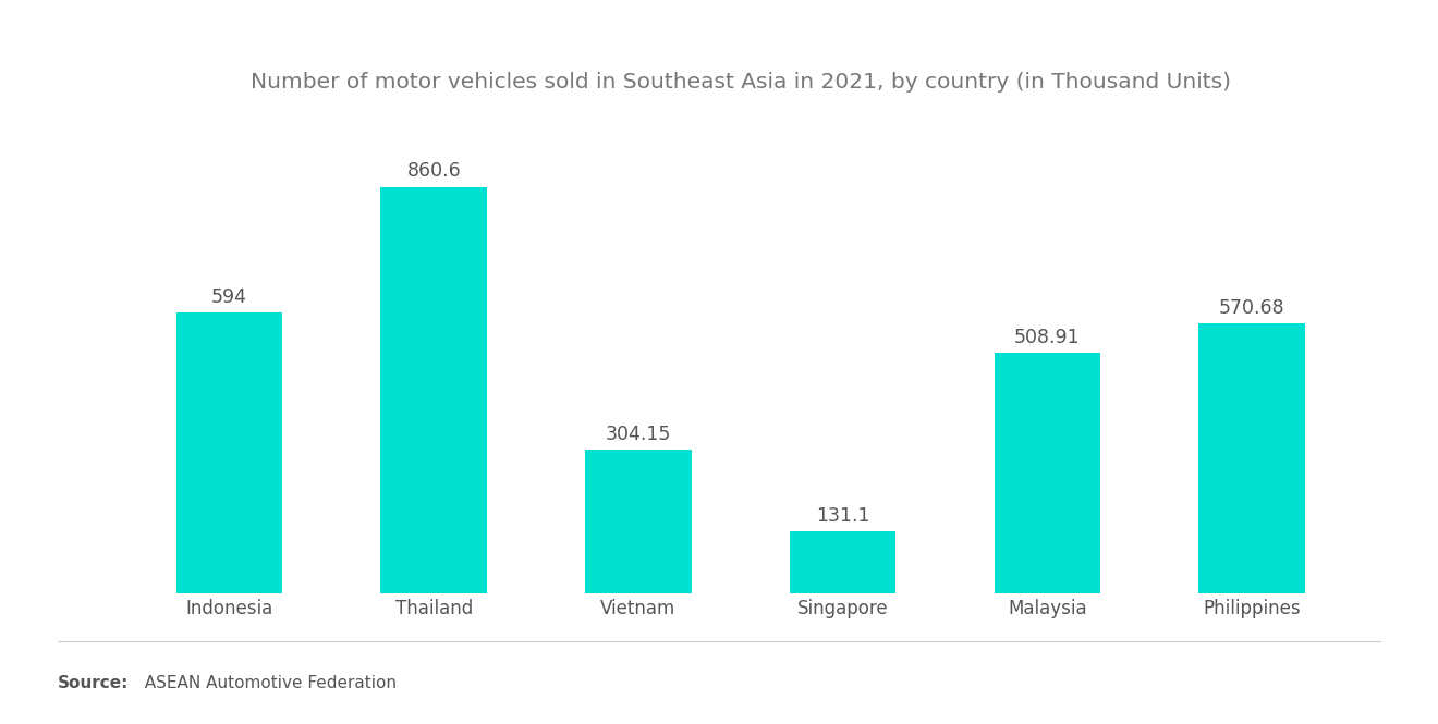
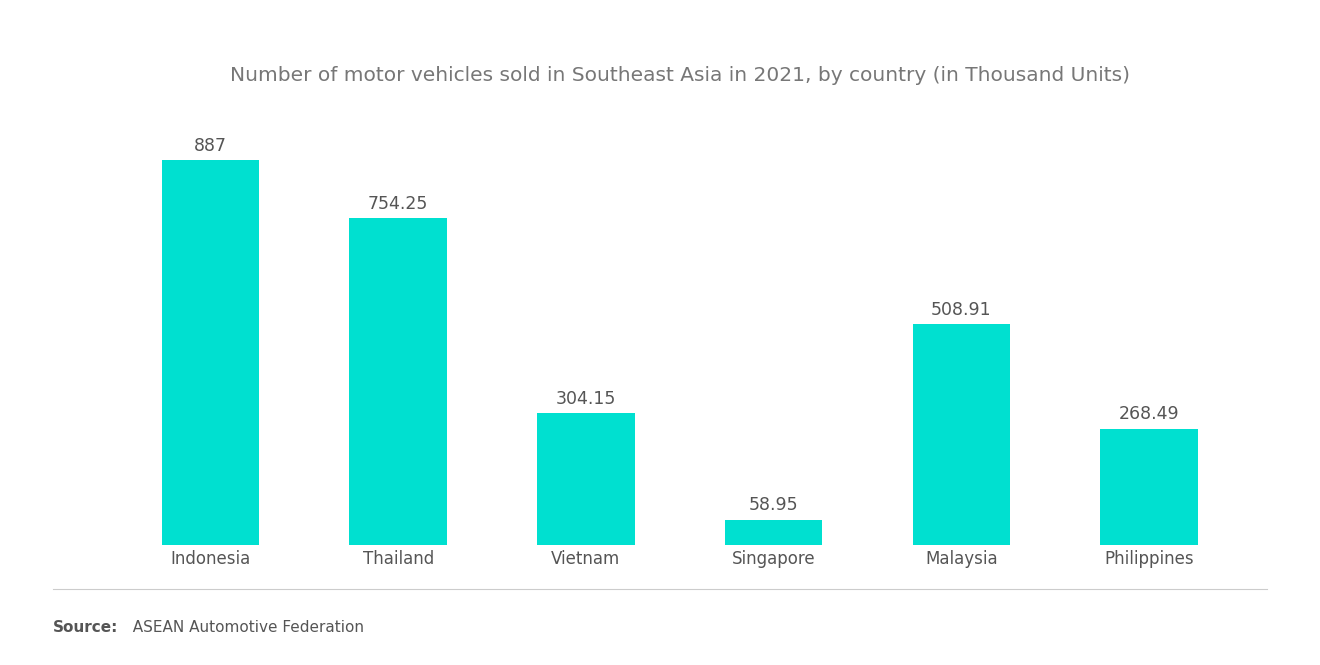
Indonesia: 594 -> 887
Thailand: 860.6 -> 754.25
Singapore: 131.1 -> 58.95
Philippines: 570.68 -> 268.49
